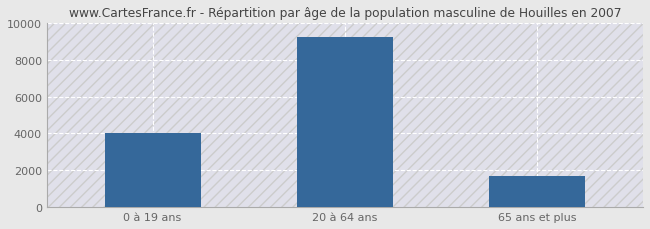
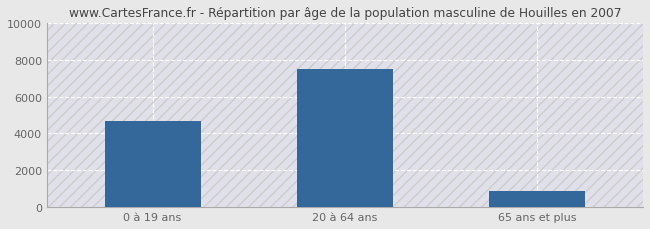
0 à 19 ans: 4000 -> 4700
20 à 64 ans: 9200 -> 7500
65 ans et plus: 1700 -> 900
